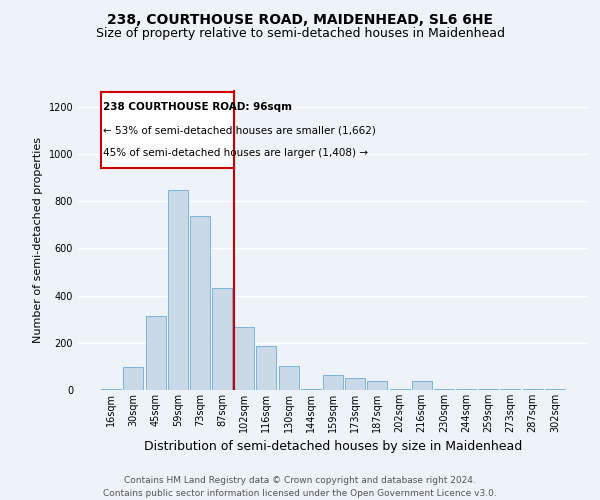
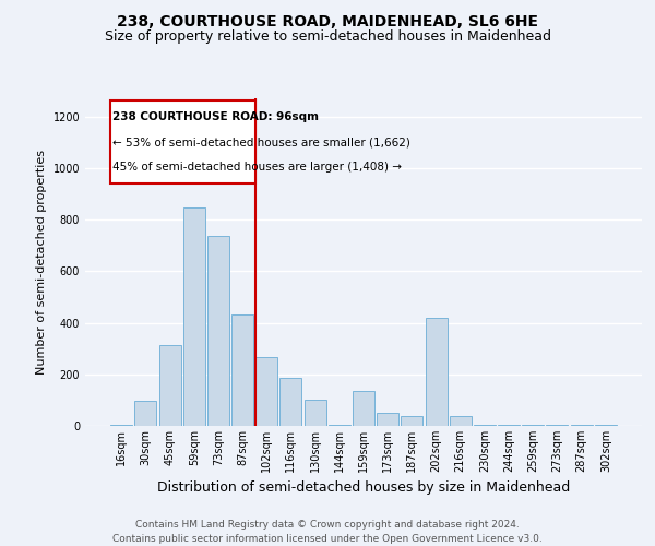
159sqm: 65 -> 135
202sqm: 5 -> 420
